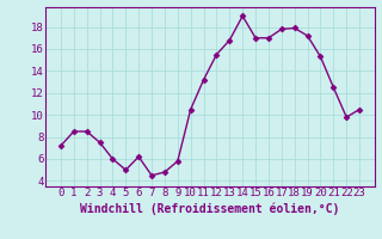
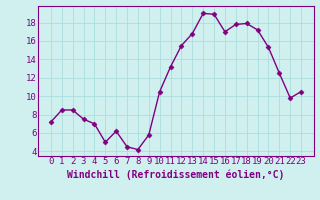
4: 6.0 -> 7.0
8: 4.8 -> 4.2
15: 17.0 -> 18.9
